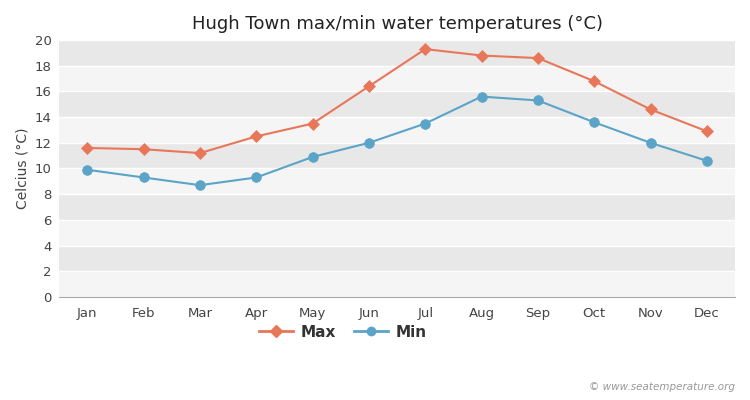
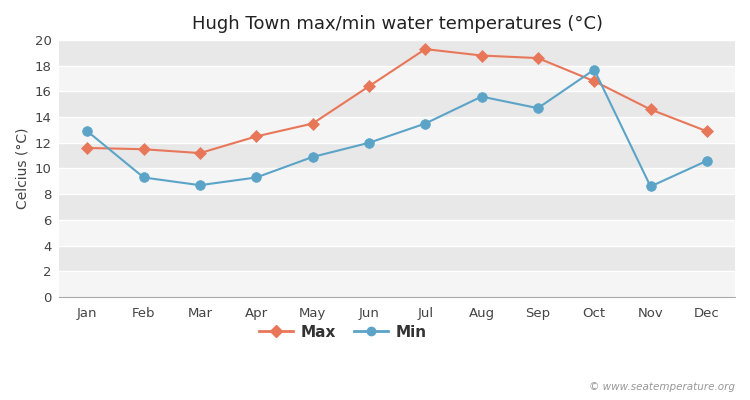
Min/Jan: 9.9 -> 12.9
Min/Sep: 15.3 -> 14.7
Min/Oct: 13.6 -> 17.7
Min/Nov: 12.0 -> 8.6
